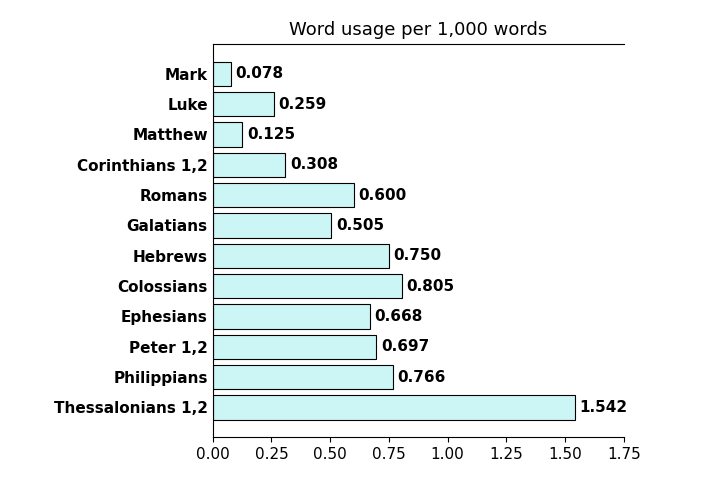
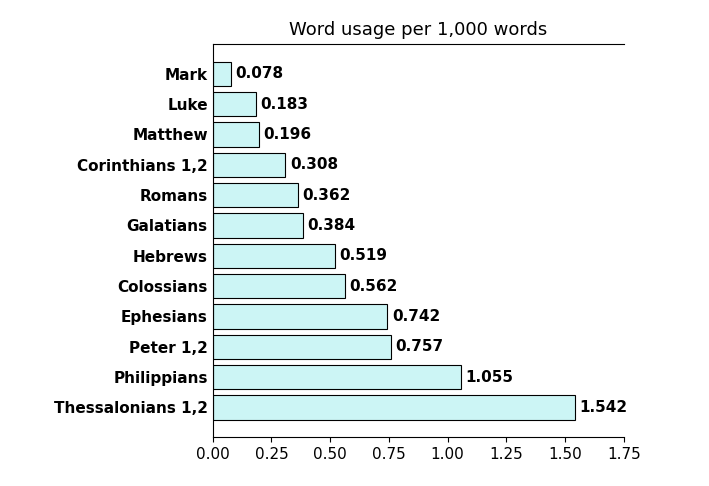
Luke: 0.259 -> 0.183
Matthew: 0.125 -> 0.196
Romans: 0.600 -> 0.362
Galatians: 0.505 -> 0.384
Hebrews: 0.750 -> 0.519
Colossians: 0.805 -> 0.562
Ephesians: 0.668 -> 0.742
Peter 1,2: 0.697 -> 0.757
Philippians: 0.766 -> 1.055
